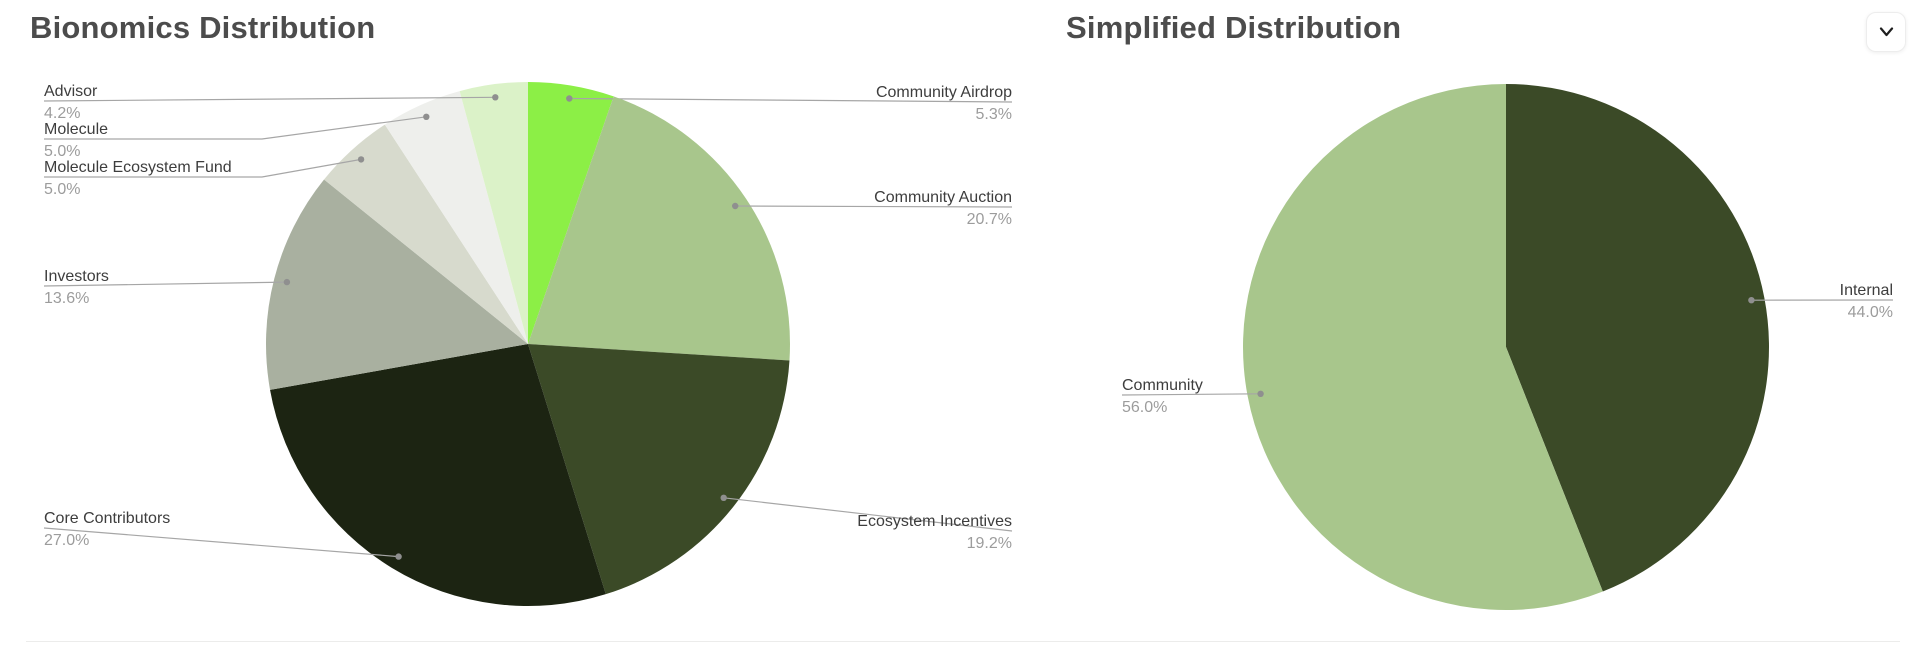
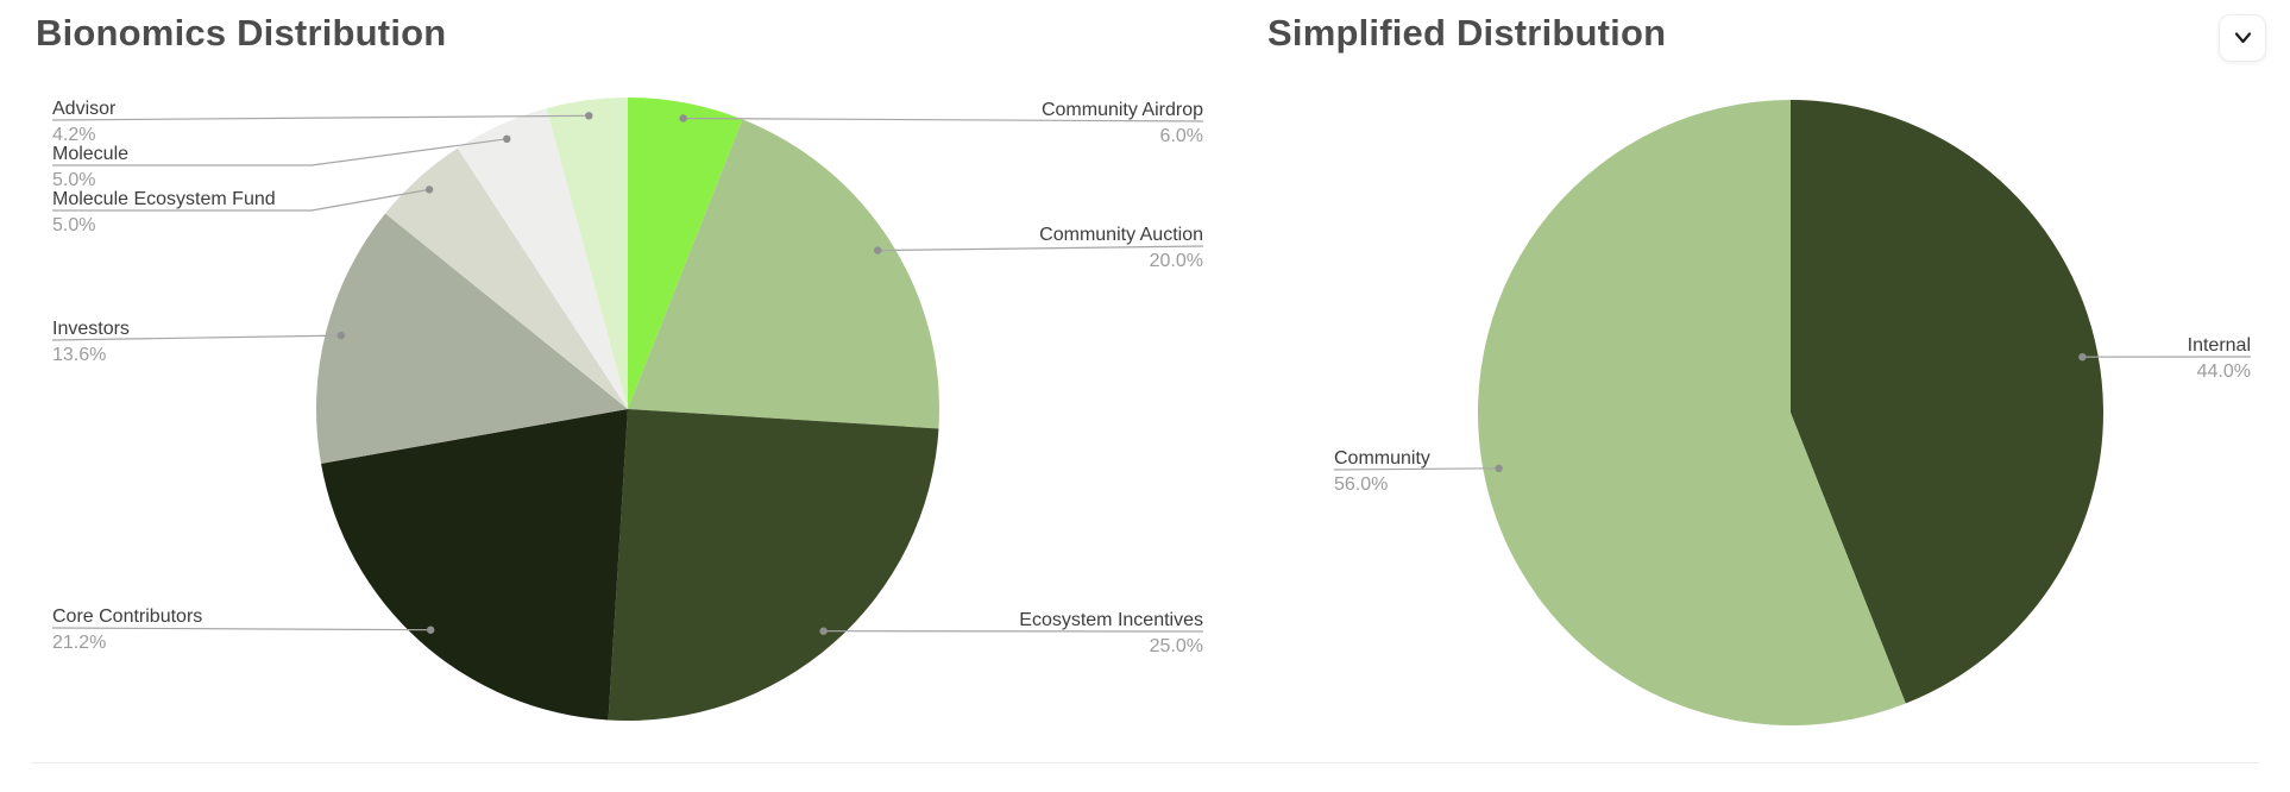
Bionomics Distribution/Community Airdrop: 5.3% -> 6.0%
Bionomics Distribution/Community Auction: 20.7% -> 20.0%
Bionomics Distribution/Ecosystem Incentives: 19.2% -> 25.0%
Bionomics Distribution/Core Contributors: 27.0% -> 21.2%
